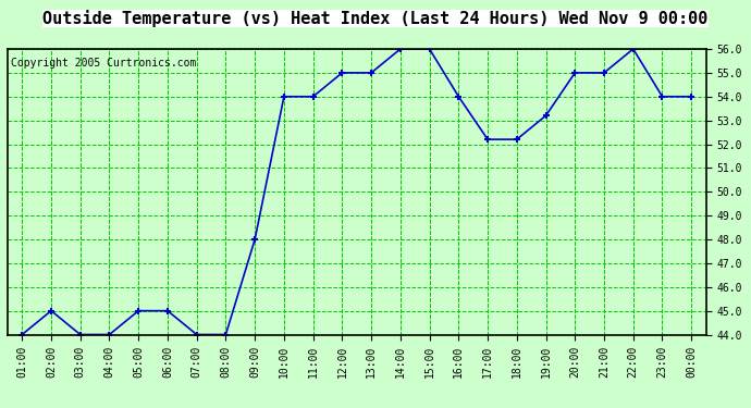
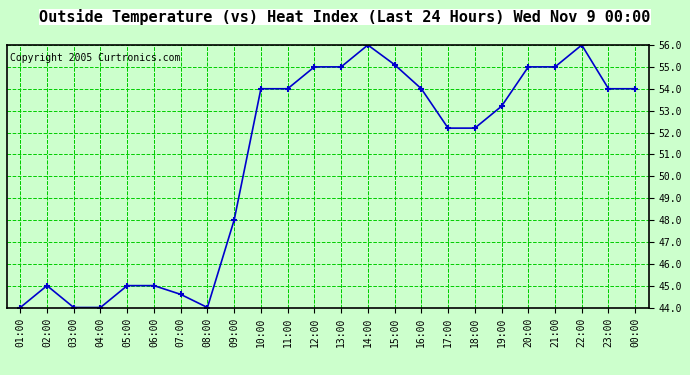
07:00: 44.0 -> 44.6
15:00: 56.0 -> 55.1
